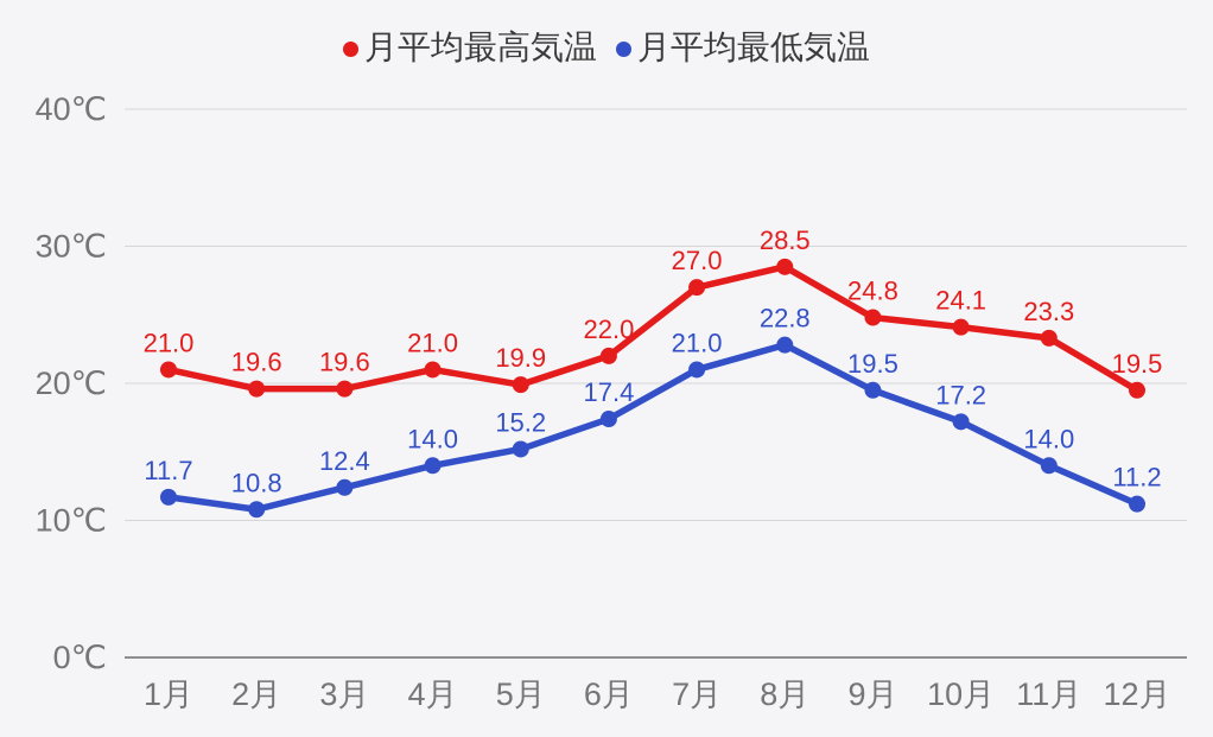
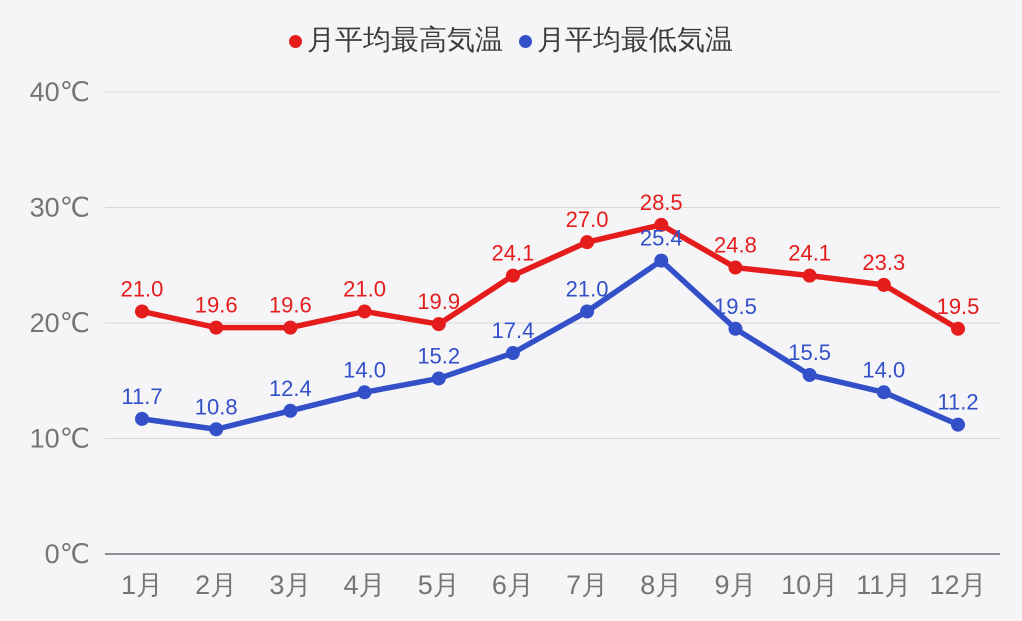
月平均最高気温/6月: 22.0 -> 24.1
月平均最低気温/8月: 22.8 -> 25.4
月平均最低気温/10月: 17.2 -> 15.5
